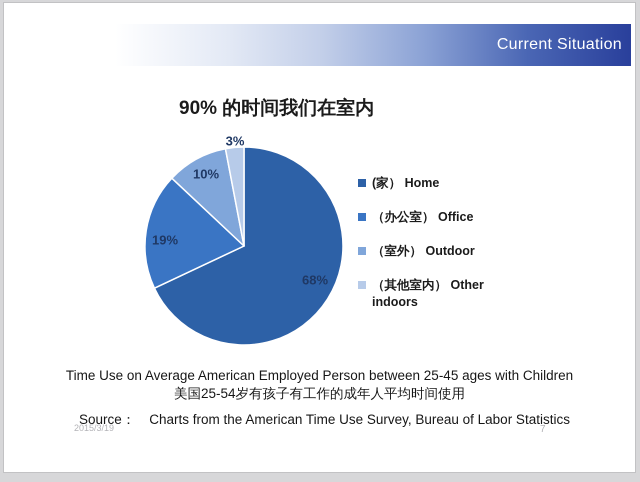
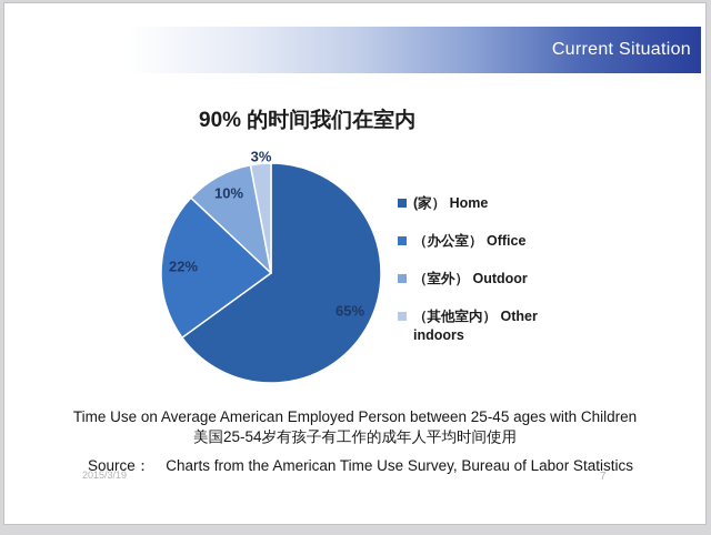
(家） Home: 68% -> 65%
（办公室） Office: 19% -> 22%
